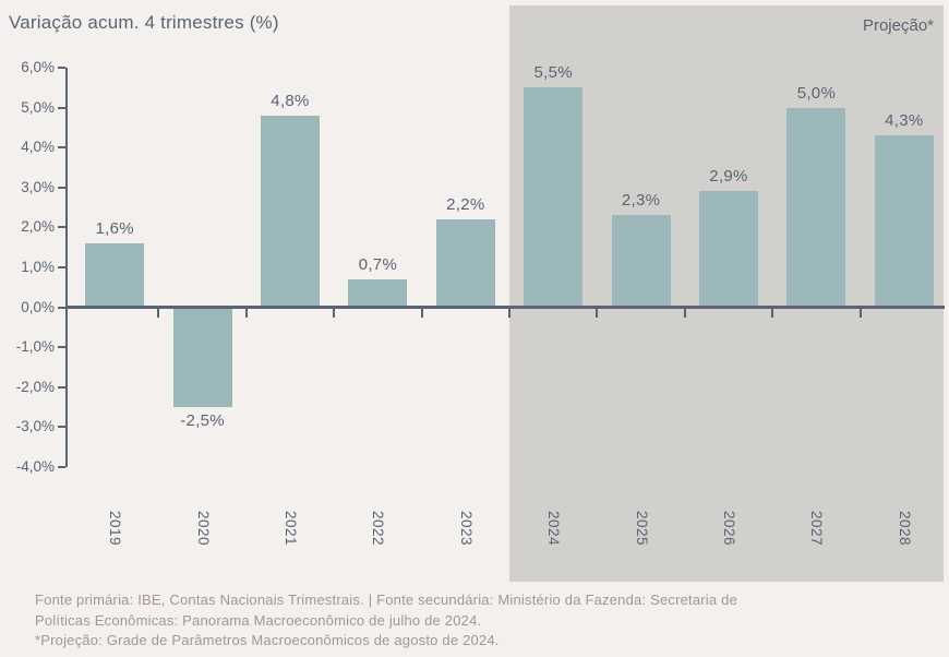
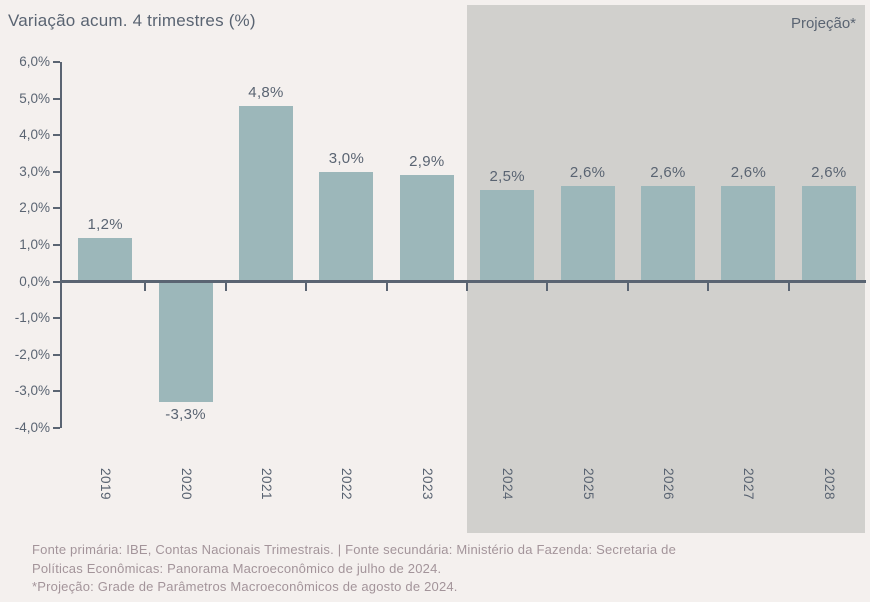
2019: 1,6% -> 1,2%
2020: -2,5% -> -3,3%
2022: 0,7% -> 3,0%
2023: 2,2% -> 2,9%
2024: 5,5% -> 2,5%
2025: 2,3% -> 2,6%
2026: 2,9% -> 2,6%
2027: 5,0% -> 2,6%
2028: 4,3% -> 2,6%
